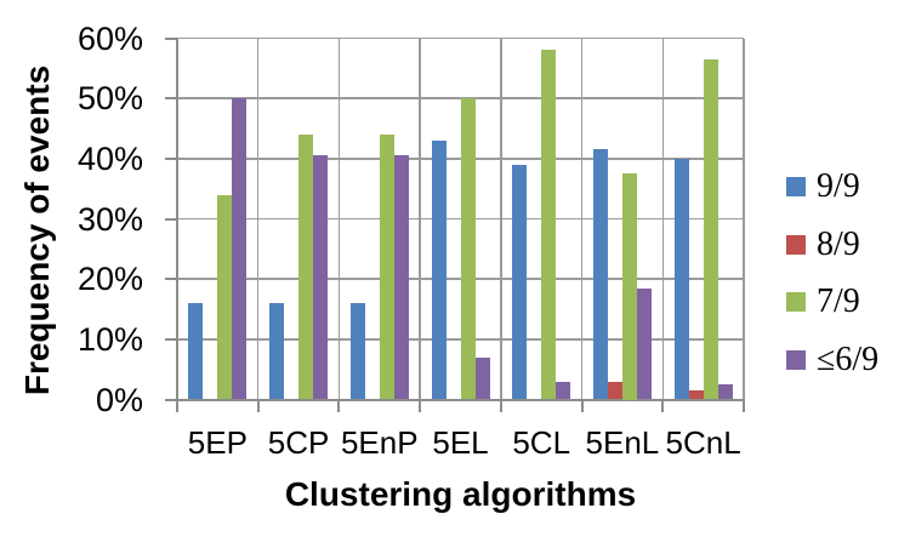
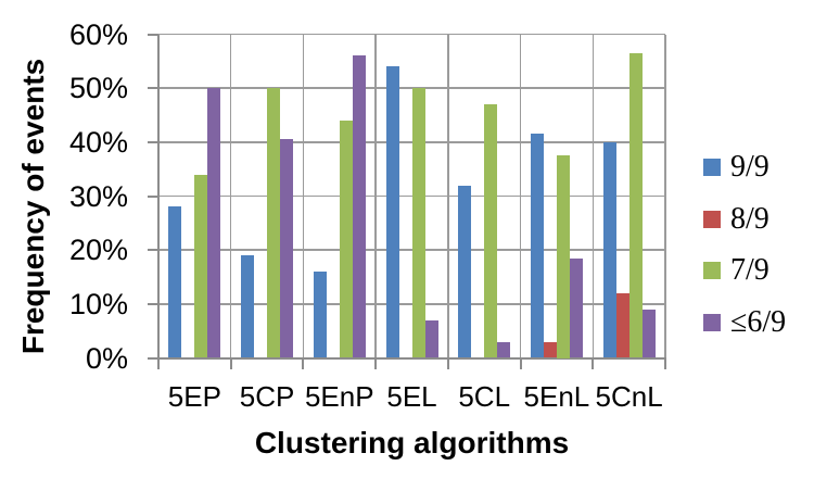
9/9/5EP: 16% -> 28%
9/9/5CP: 16% -> 19%
7/9/5CP: 44% -> 50%
≤6/9/5EnP: 40% -> 56%
9/9/5EL: 43% -> 54%
9/9/5CL: 39% -> 32%
7/9/5CL: 58% -> 47%
8/9/5CnL: 2% -> 12%
≤6/9/5CnL: 2% -> 9%
